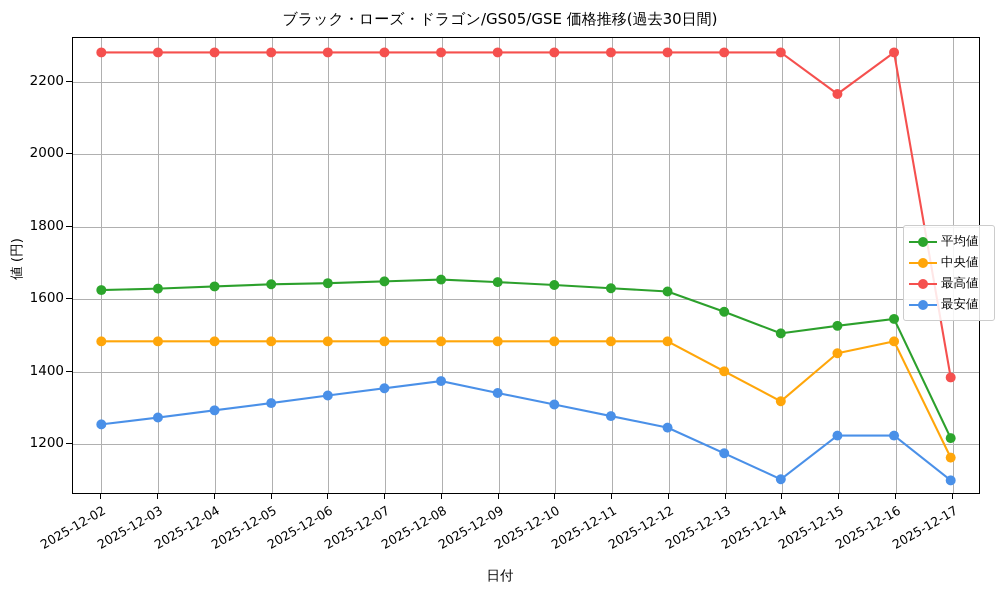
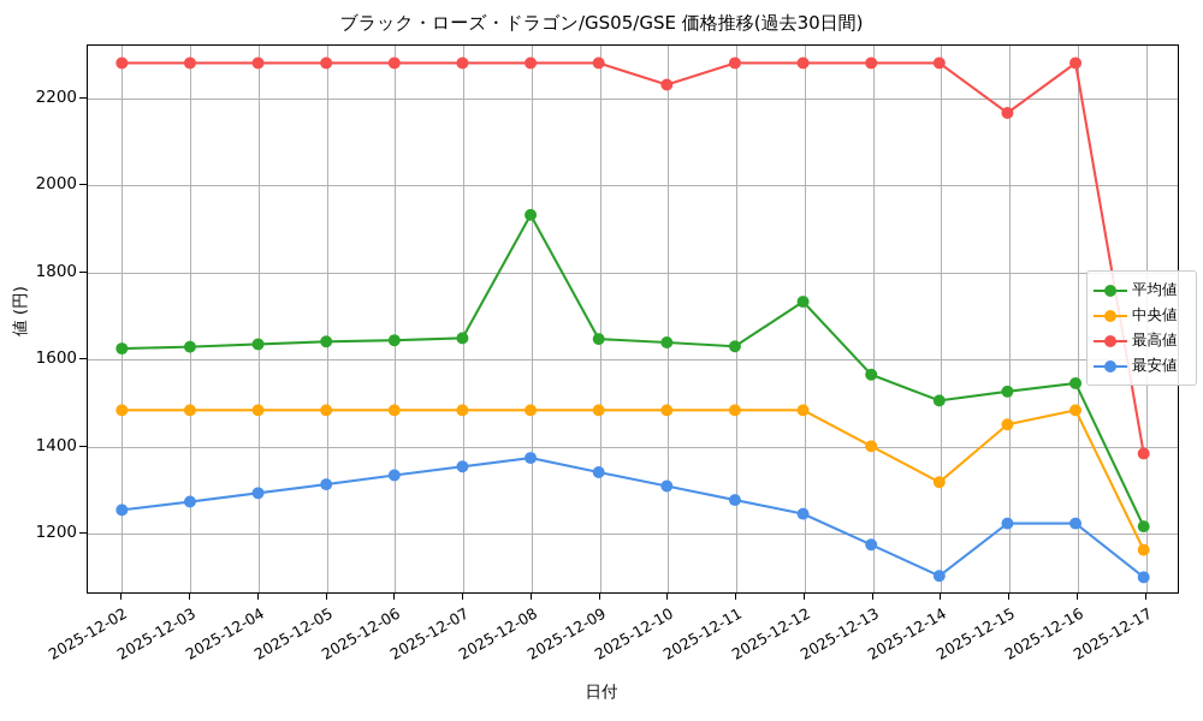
平均値/2025-12-08: 1650 -> 1930
最高値/2025-12-10: 2280 -> 2230
平均値/2025-12-12: 1620 -> 1730
